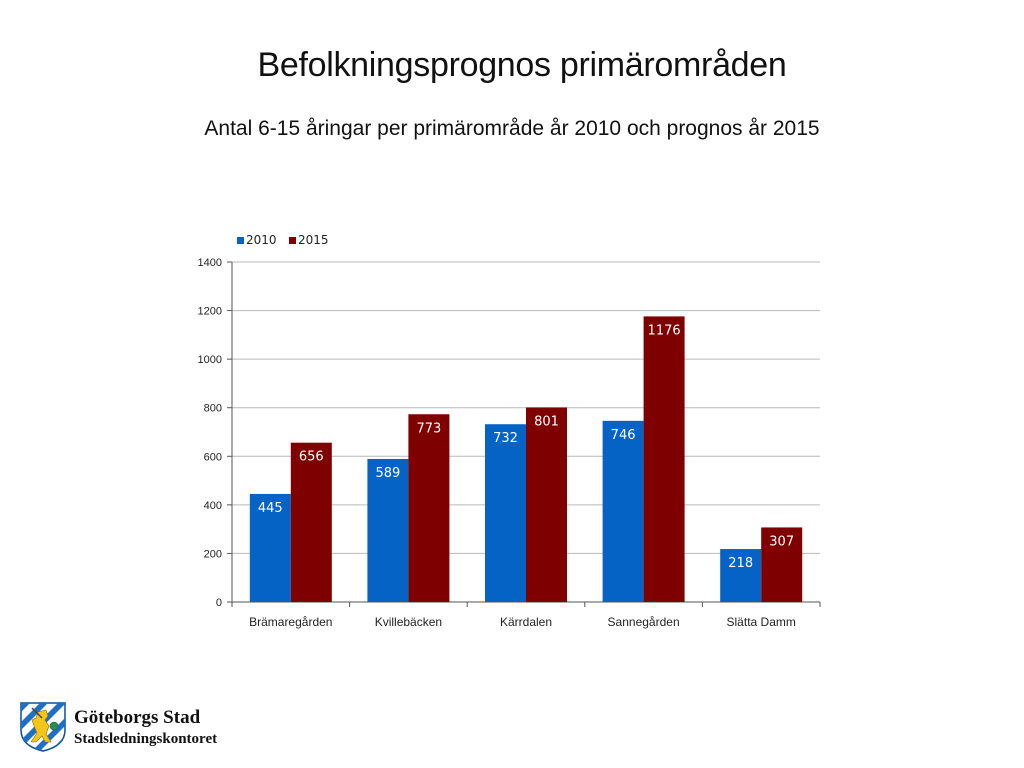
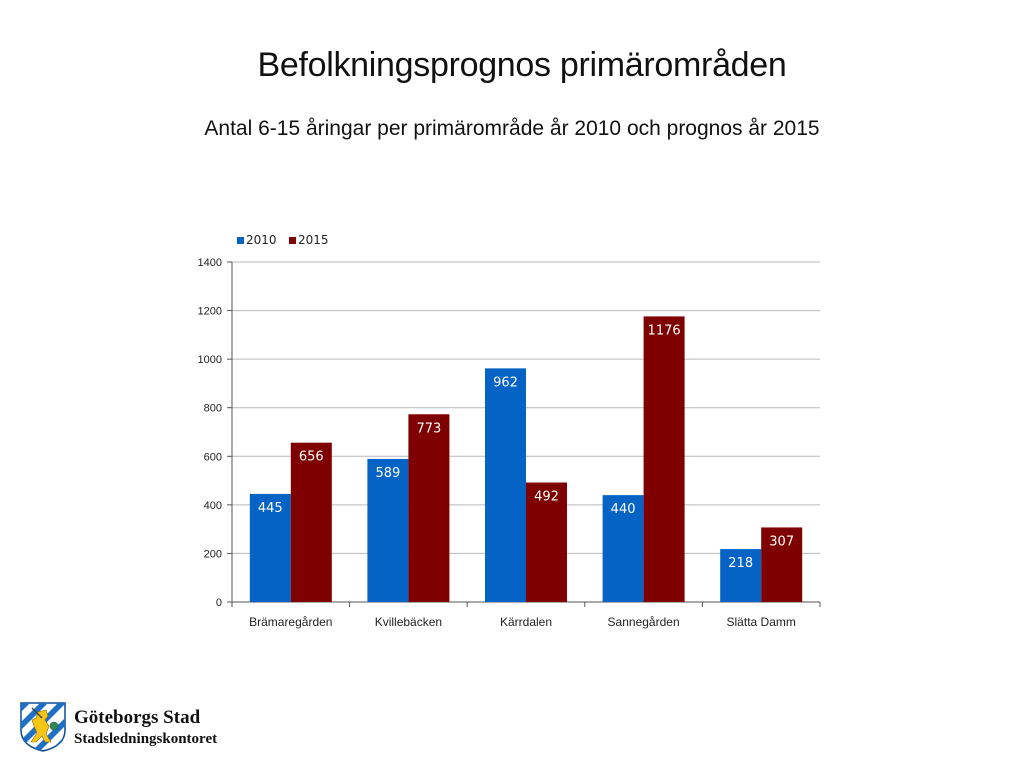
2010/Kärrdalen: 732 -> 962
2015/Kärrdalen: 801 -> 492
2010/Sannegården: 746 -> 440
